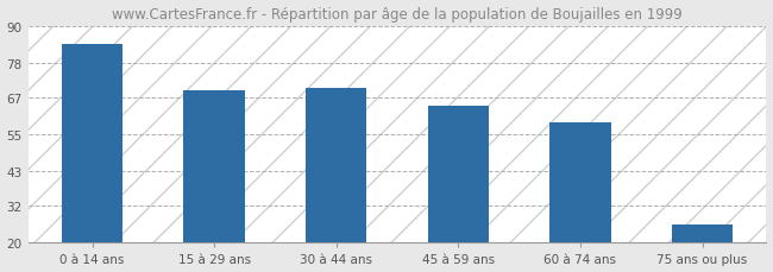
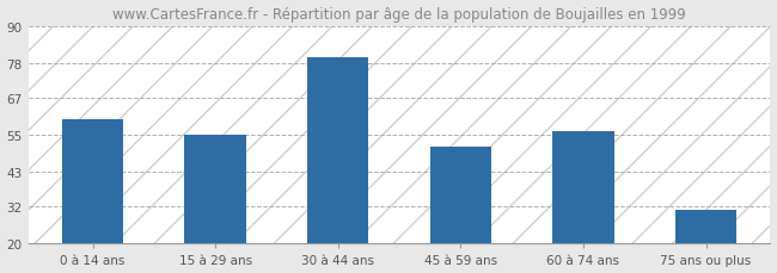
0 à 14 ans: 84 -> 60
15 à 29 ans: 69 -> 55
30 à 44 ans: 70 -> 80
45 à 59 ans: 64 -> 51
60 à 74 ans: 59 -> 56
75 ans ou plus: 26 -> 31
